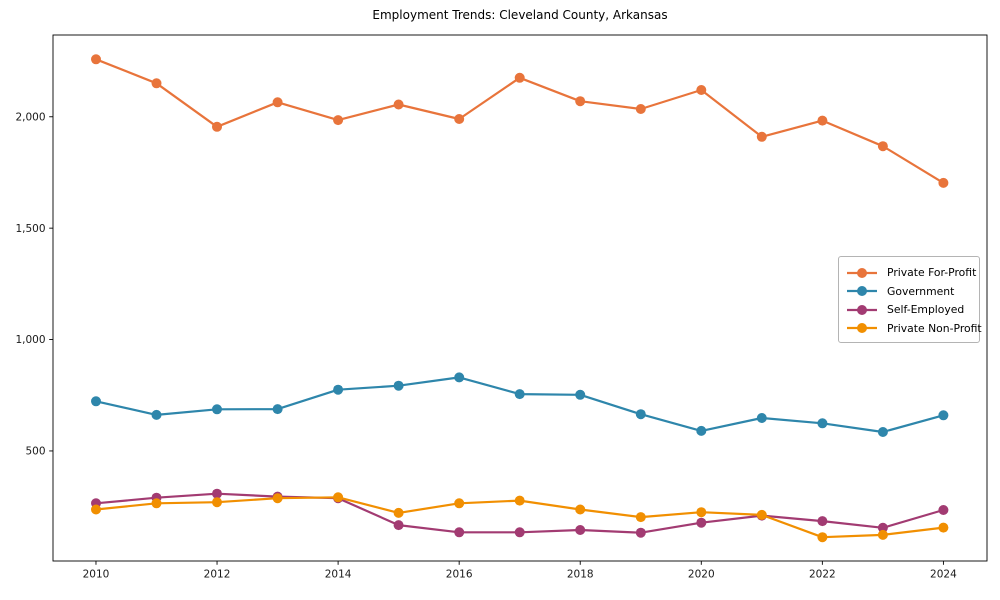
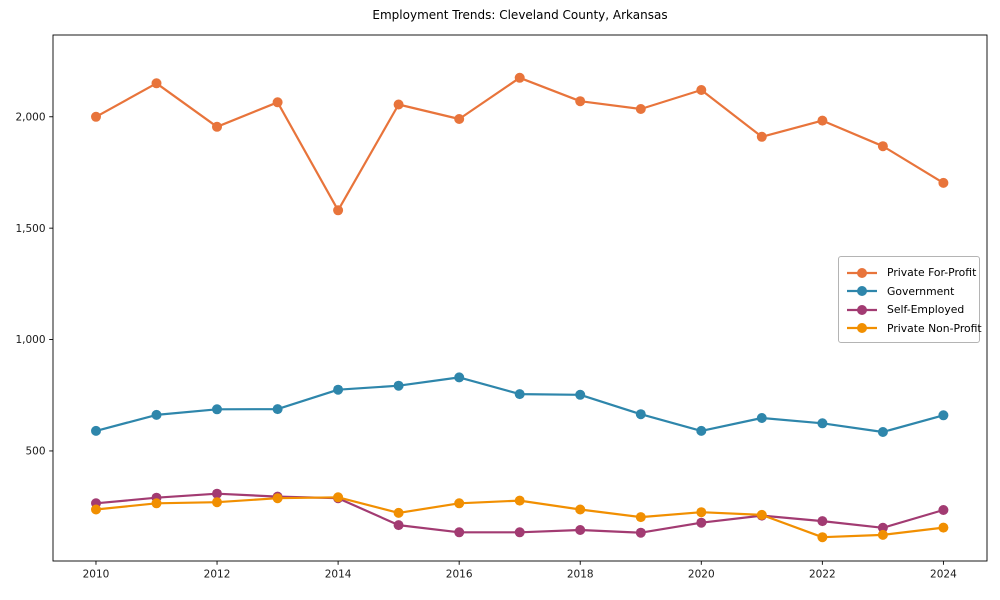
Private For-Profit/2010: 2260 -> 2000
Government/2010: 720 -> 590
Private For-Profit/2014: 1980 -> 1580
